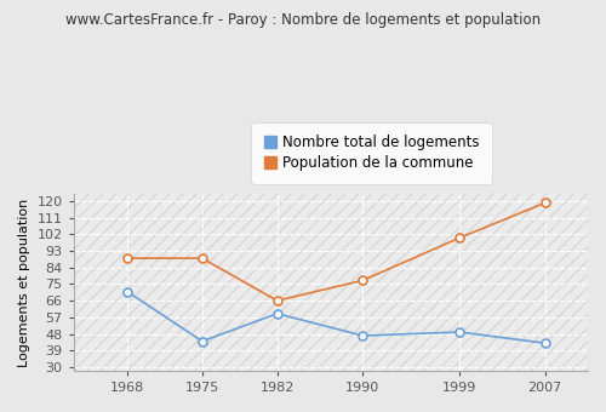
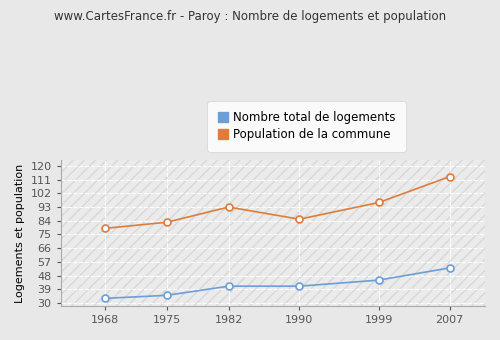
Nombre total de logements/1968: 71 -> 33
Population de la commune/1968: 89 -> 79
Nombre total de logements/1975: 44 -> 35
Population de la commune/1975: 89 -> 83
Nombre total de logements/1982: 59 -> 41
Population de la commune/1982: 66 -> 93
Nombre total de logements/1990: 47 -> 41
Population de la commune/1990: 77 -> 85
Nombre total de logements/1999: 49 -> 45
Population de la commune/1999: 100 -> 96
Nombre total de logements/2007: 43 -> 53
Population de la commune/2007: 119 -> 113
